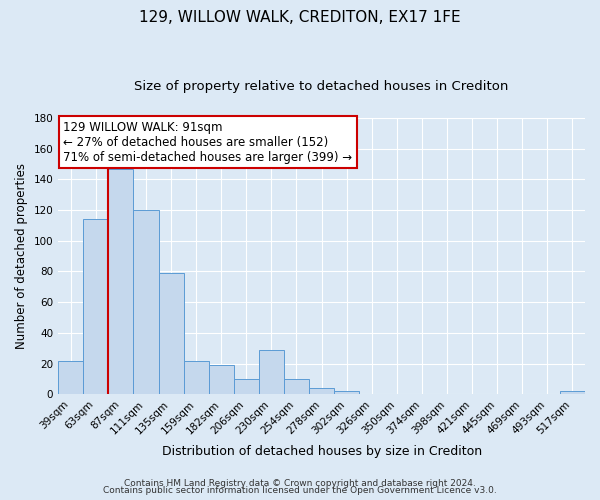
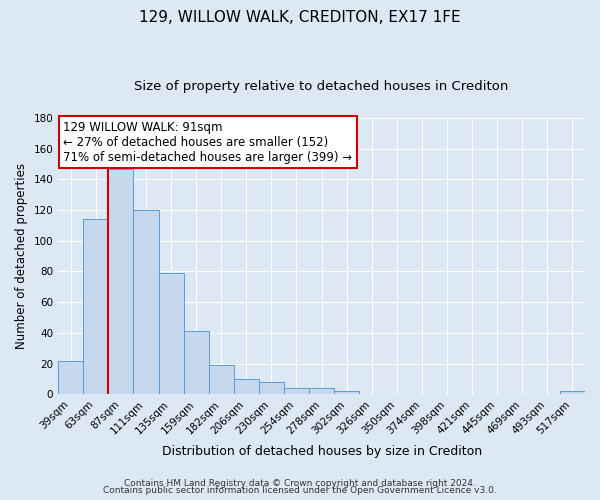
159sqm: 22 -> 41
230sqm: 29 -> 8
254sqm: 10 -> 4
